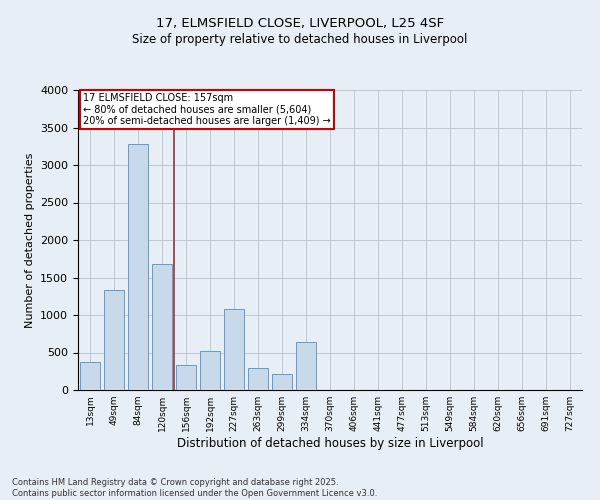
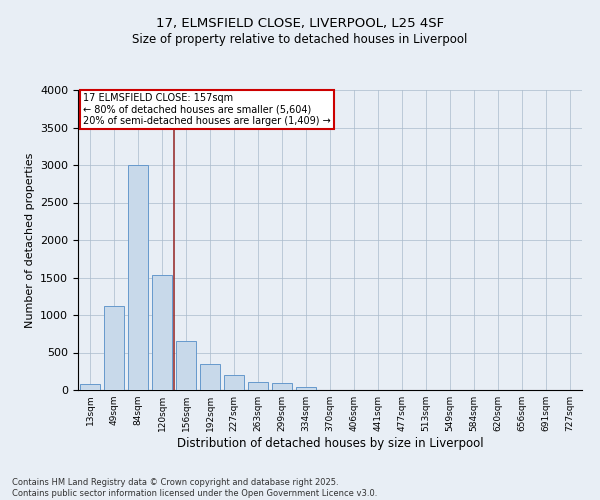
13sqm: 380 -> 80
49sqm: 1340 -> 1120
84sqm: 3280 -> 3000
120sqm: 1680 -> 1540
156sqm: 340 -> 650
192sqm: 520 -> 340
227sqm: 1080 -> 200
263sqm: 300 -> 110
299sqm: 220 -> 100
334sqm: 640 -> 40
